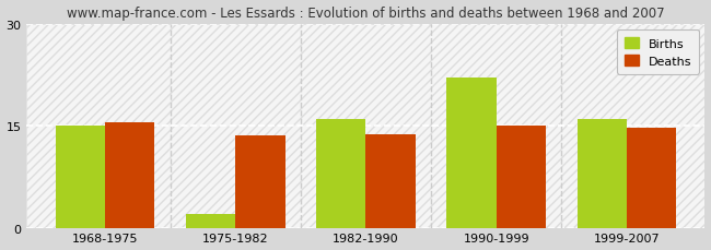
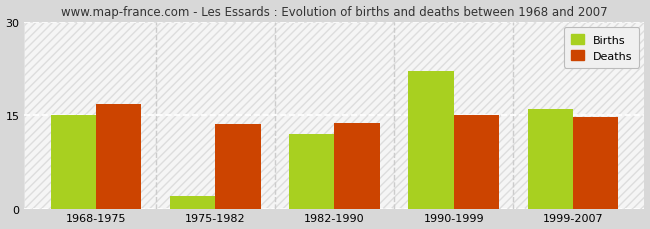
Deaths/1968-1975: 15.5 -> 16.8
Births/1982-1990: 16 -> 12
